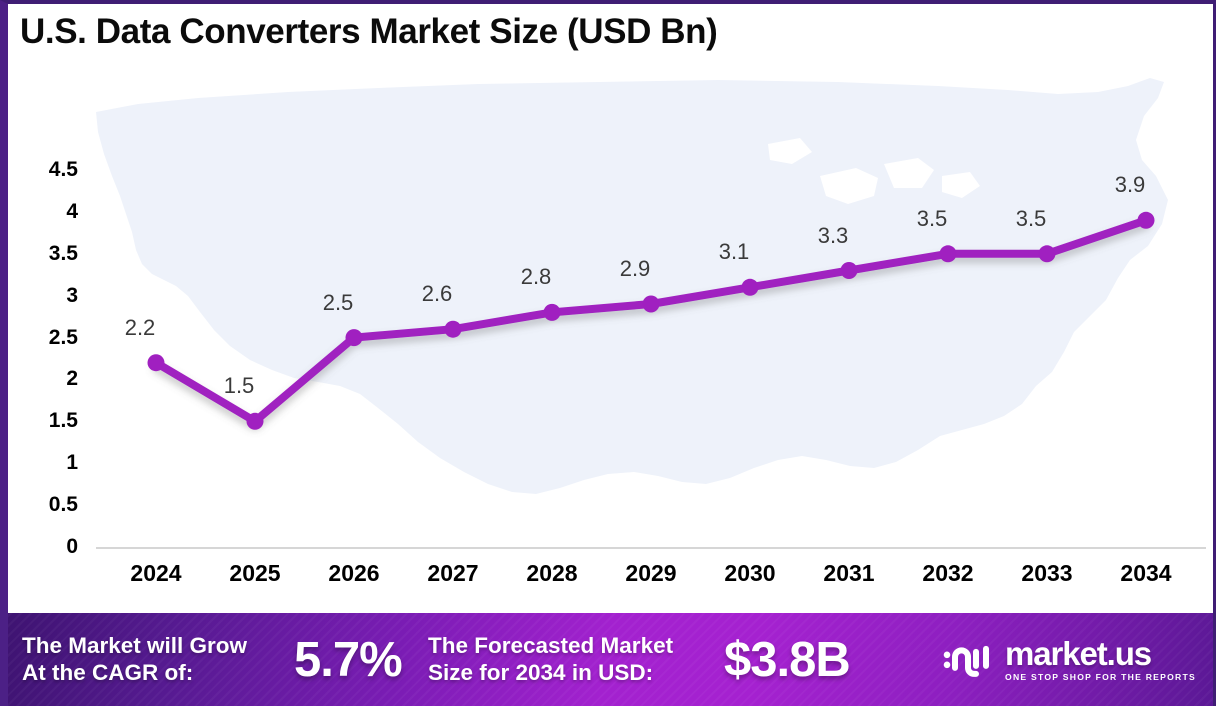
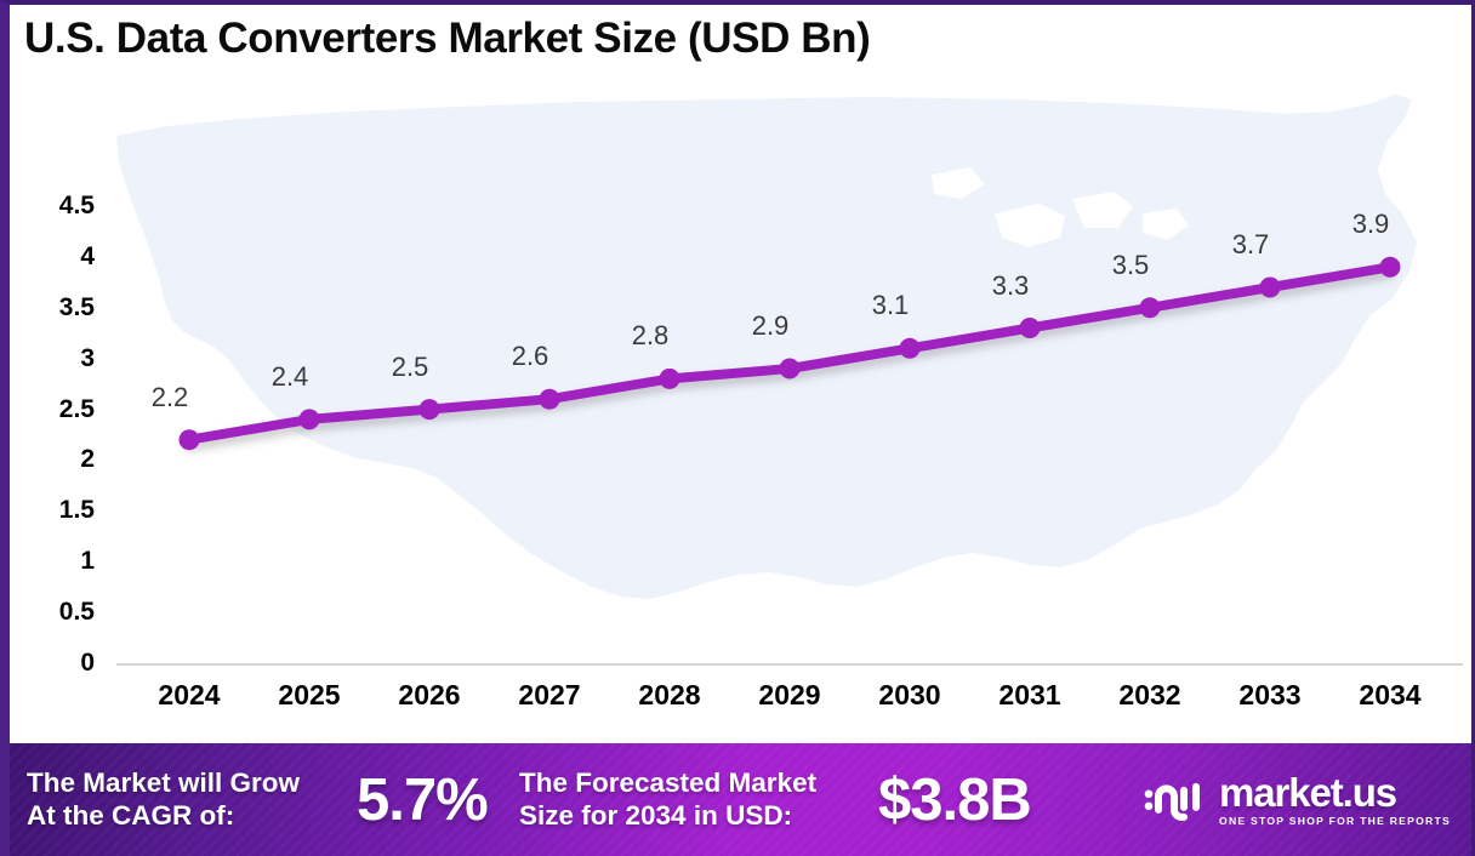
2025: 1.5 -> 2.4
2033: 3.5 -> 3.7
